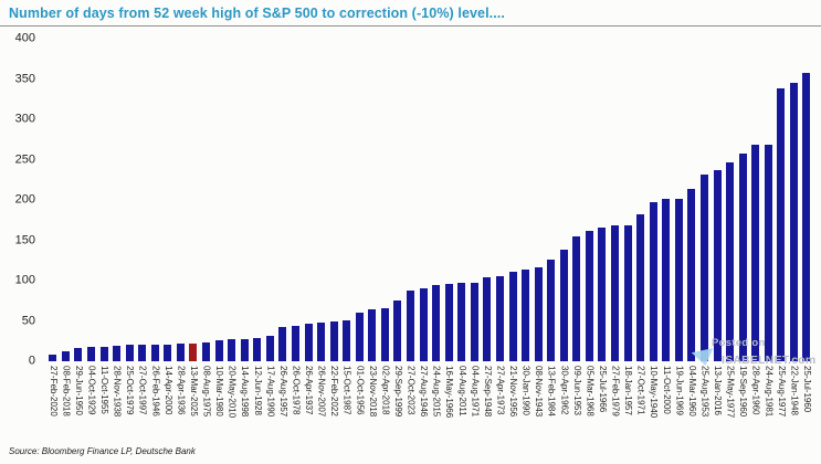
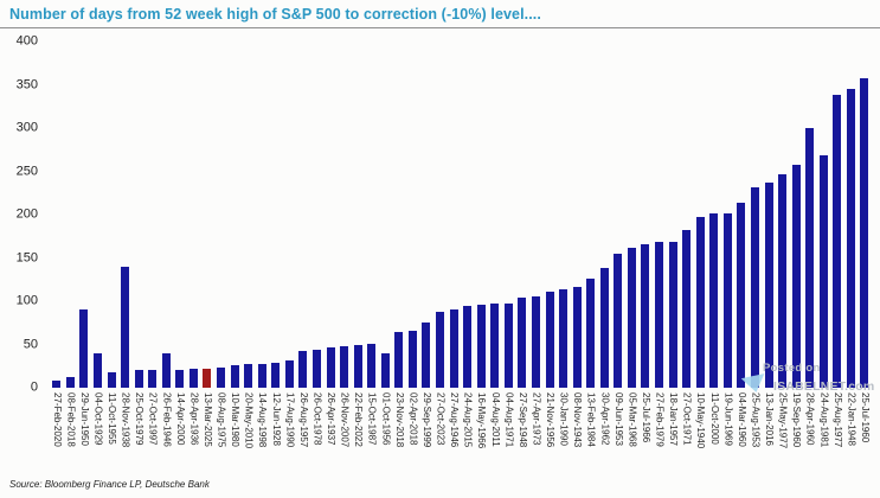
29-Jun-1950: 20 -> 90
04-Oct-1929: 20 -> 40
28-Nov-1938: 20 -> 140
26-Feb-1946: 20 -> 40
01-Oct-1956: 60 -> 40
28-Apr-1960: 270 -> 300
